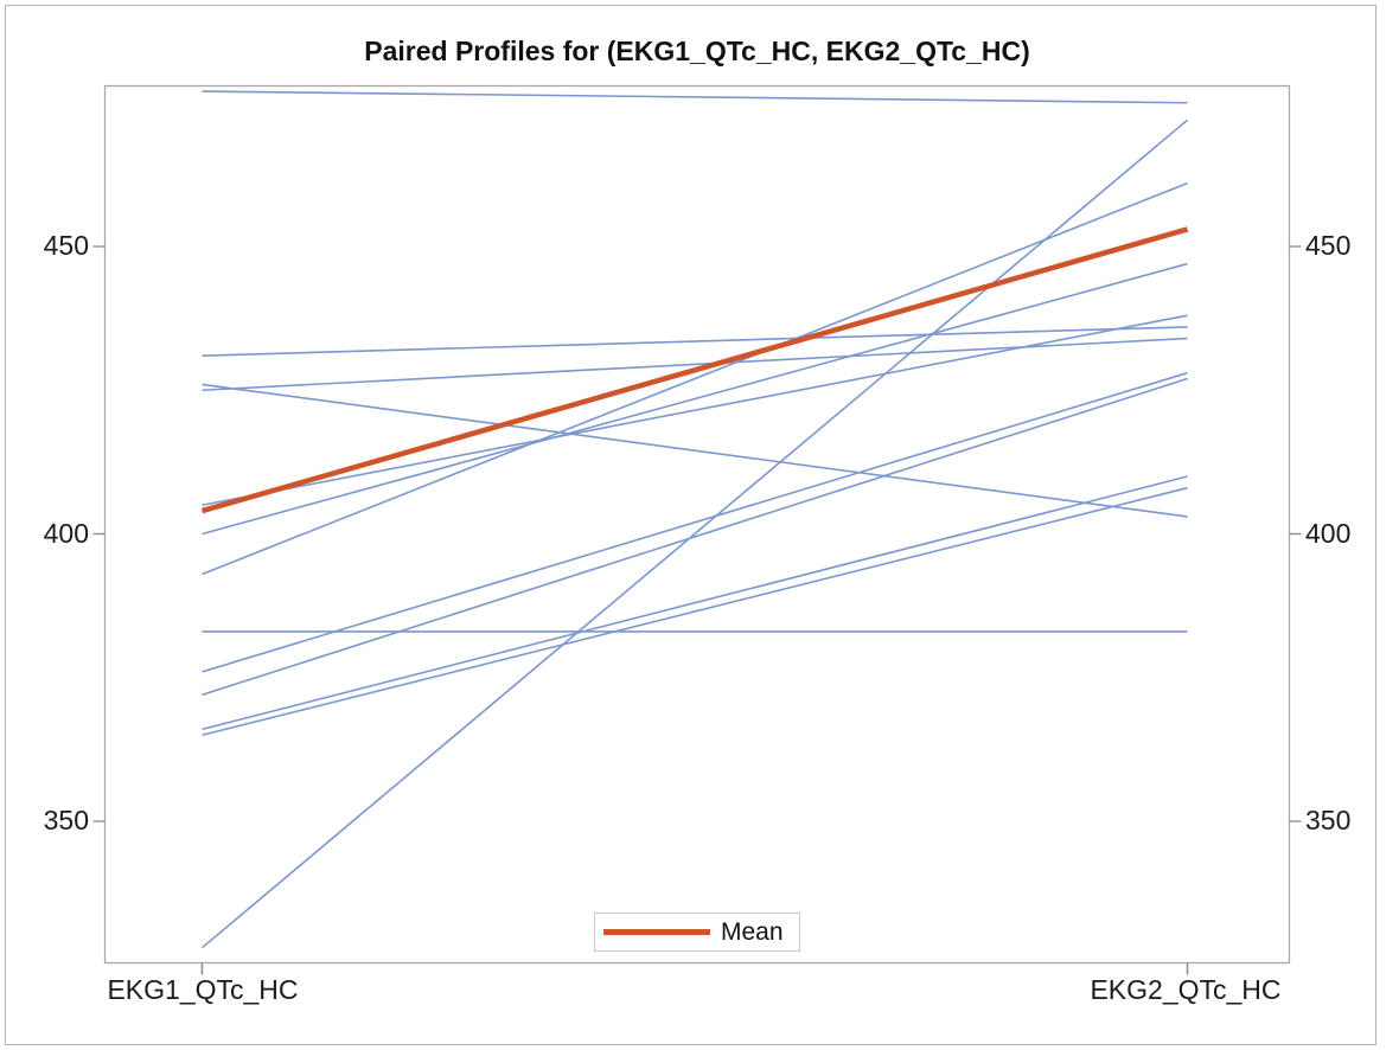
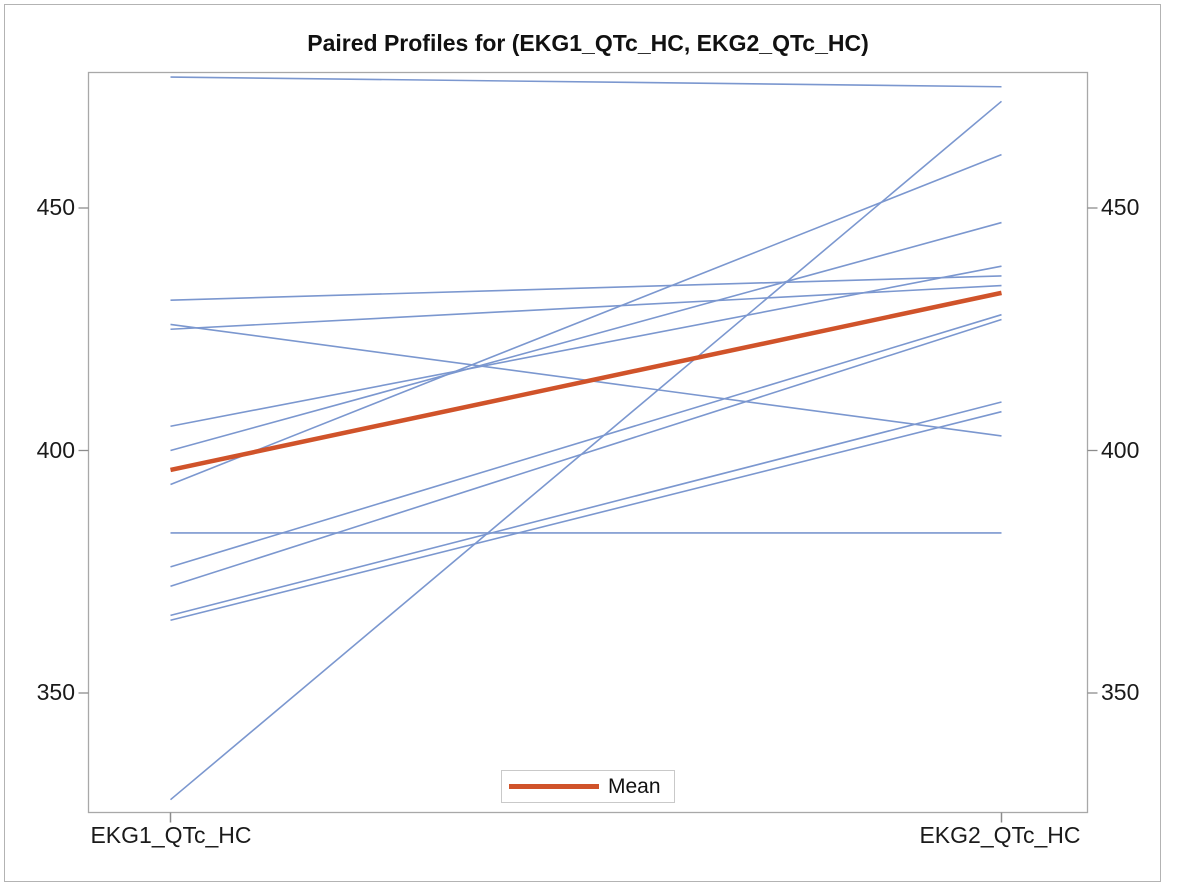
Mean/EKG1_QTc_HC: 404 -> 396
Mean/EKG2_QTc_HC: 453 -> 432
